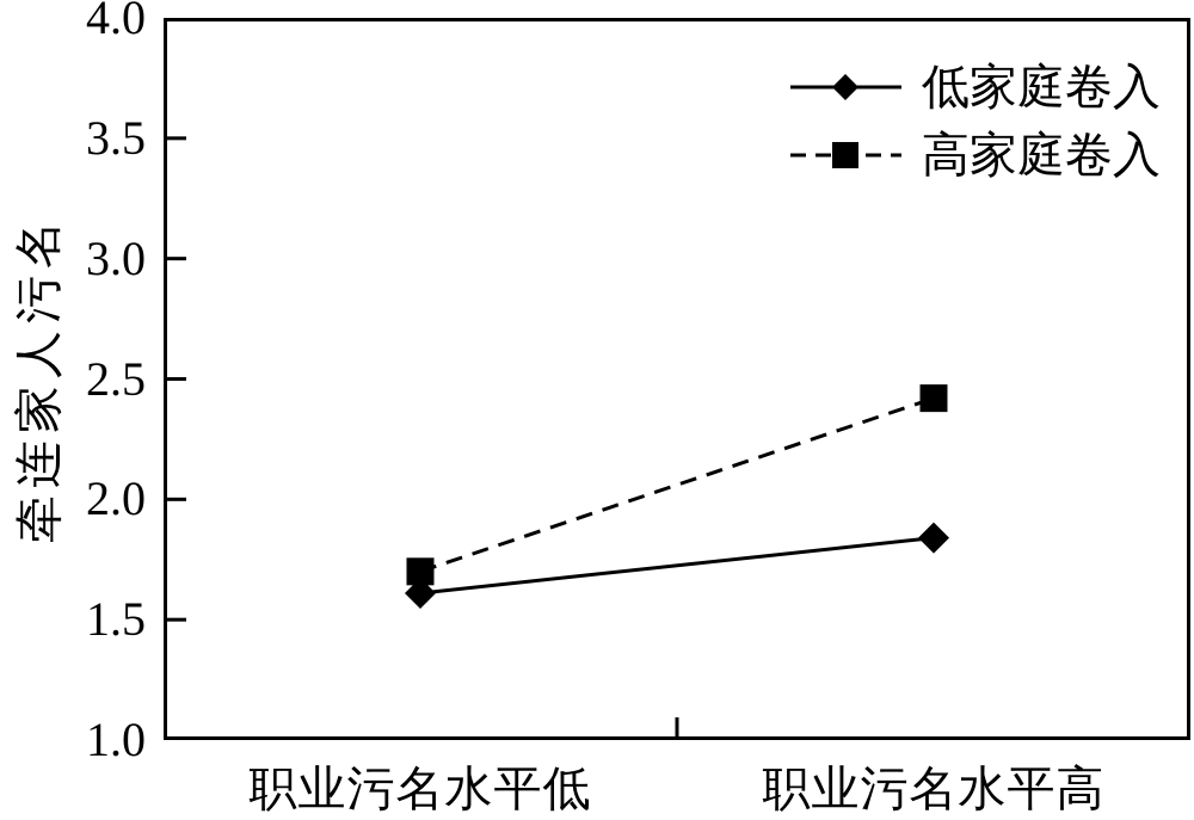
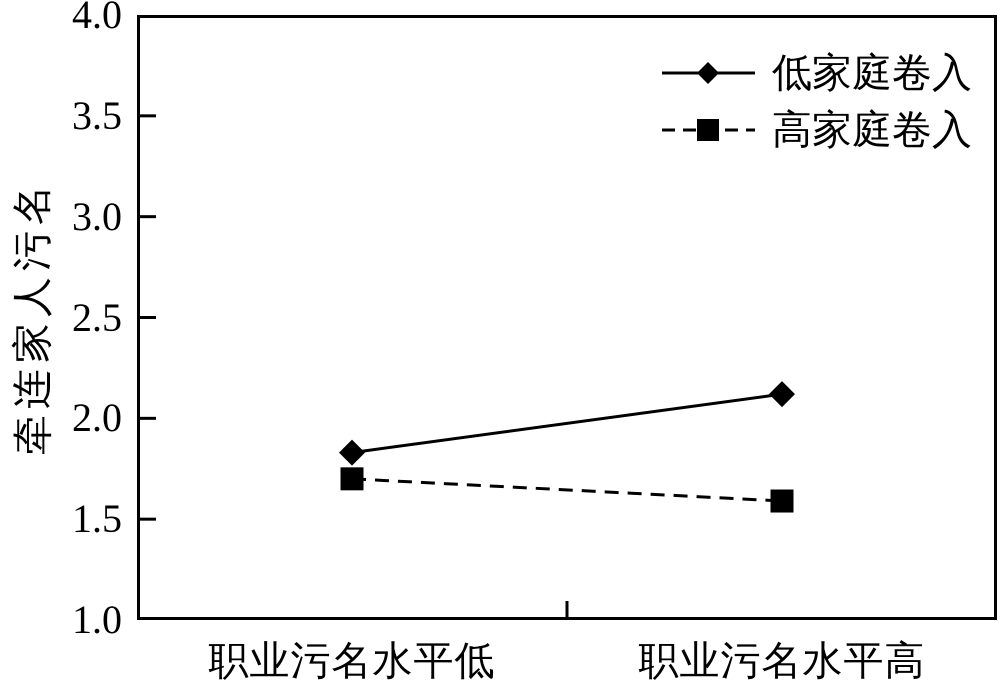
低家庭卷入/职业污名水平低: 1.61 -> 1.83
低家庭卷入/职业污名水平高: 1.84 -> 2.12
高家庭卷入/职业污名水平高: 2.42 -> 1.59
